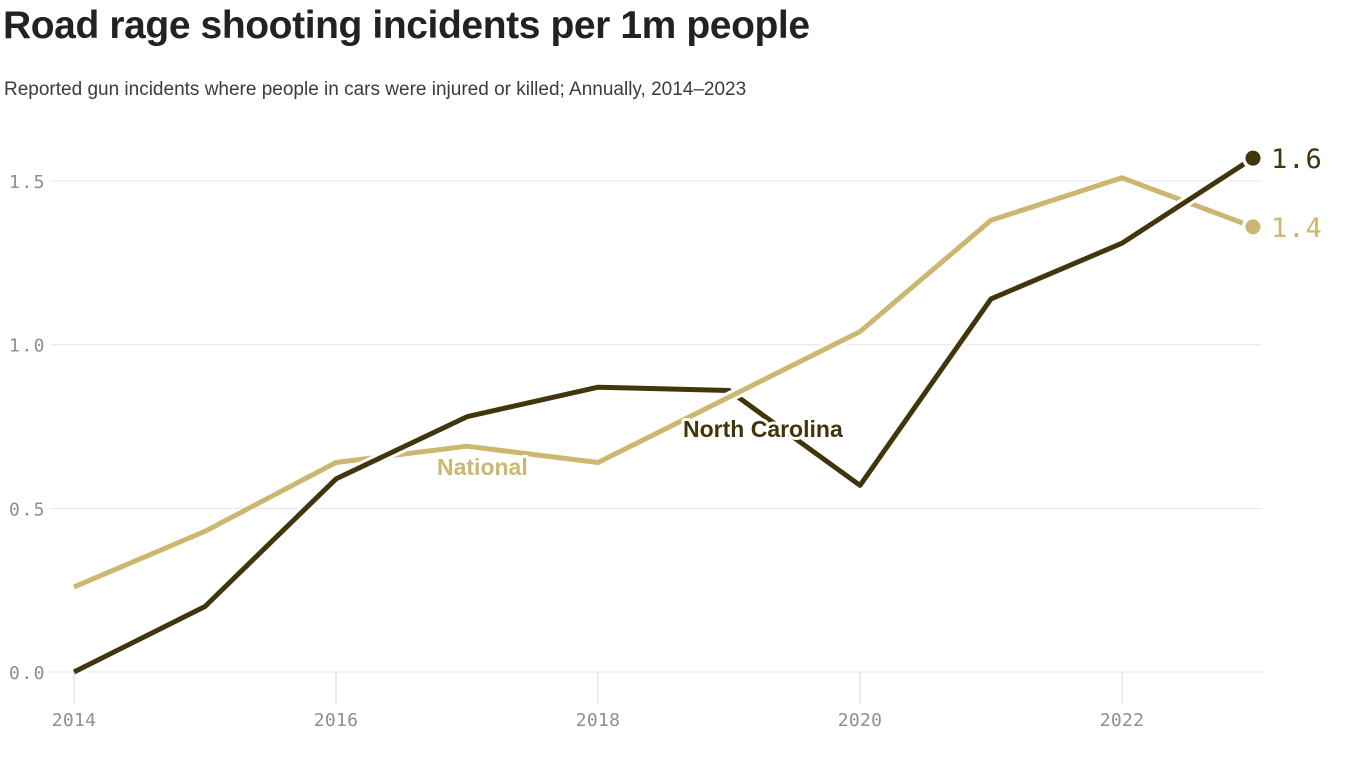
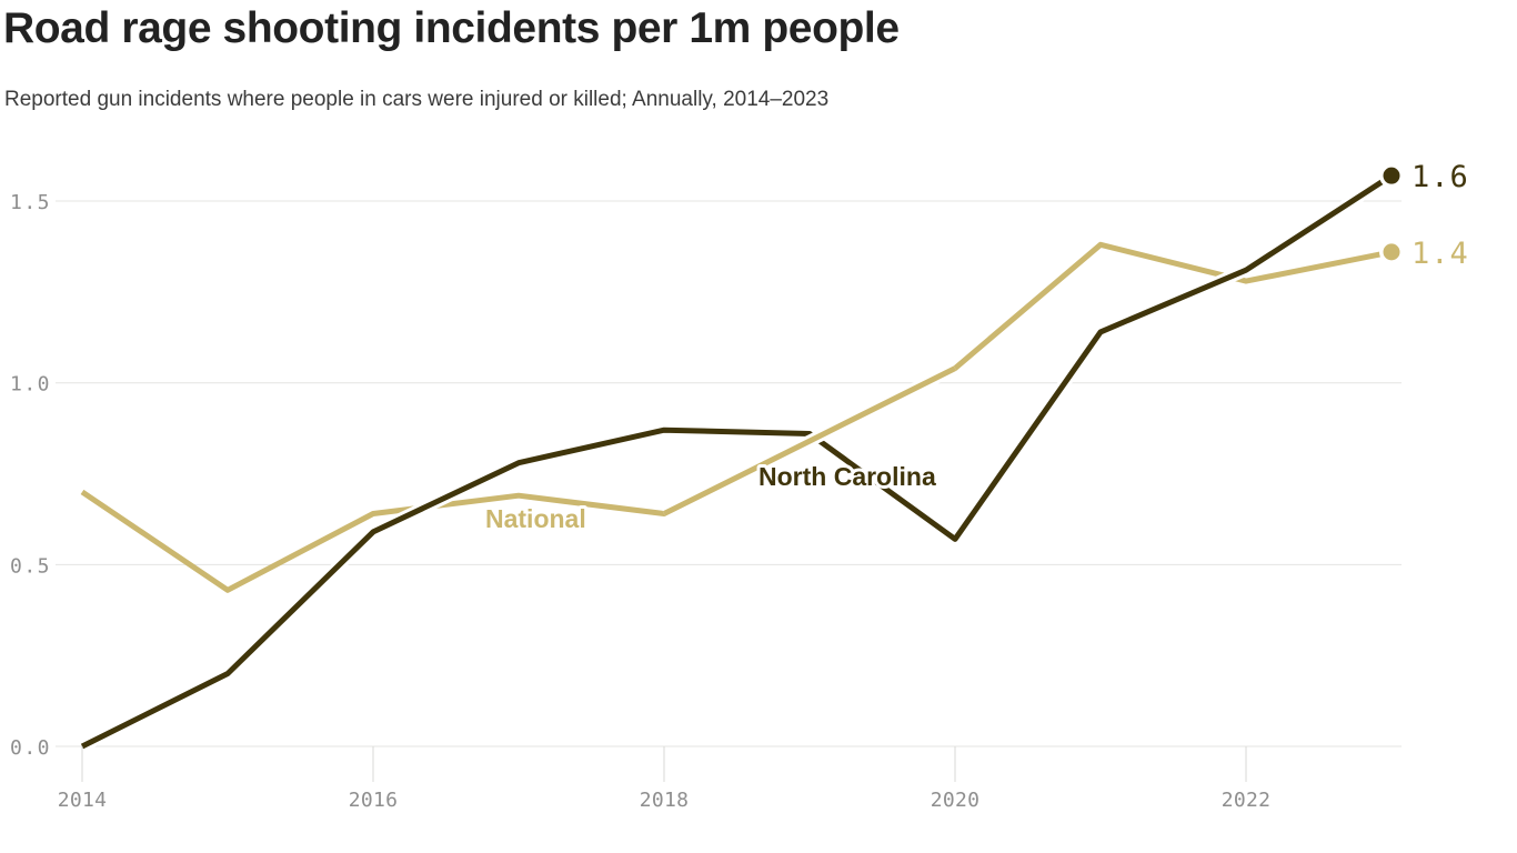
National/2014: 0.26 -> 0.70
National/2022: 1.51 -> 1.28
